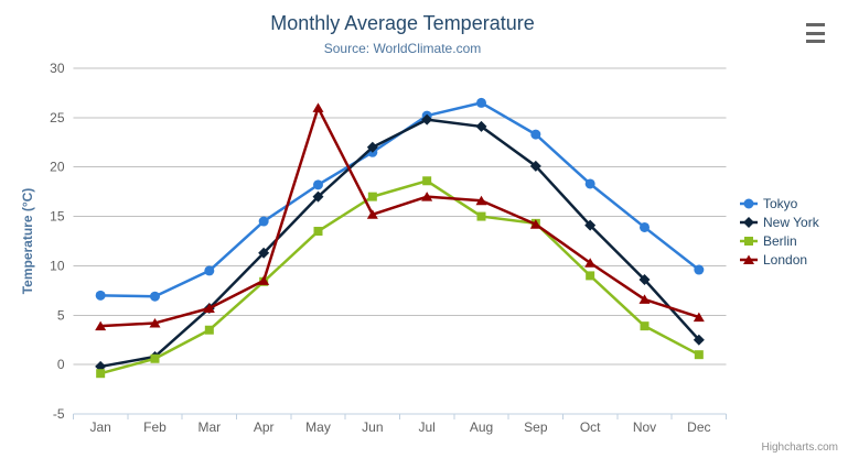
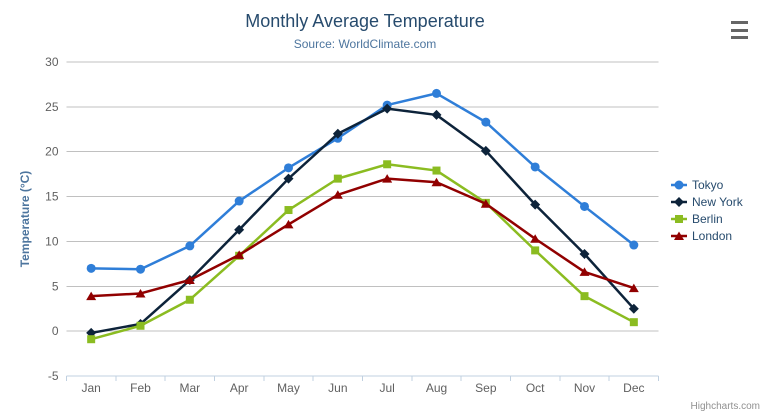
London/May: 26 -> 12
Berlin/Aug: 15 -> 18
